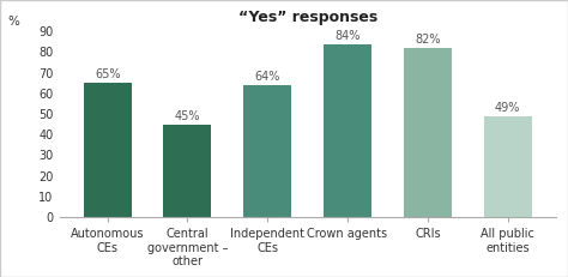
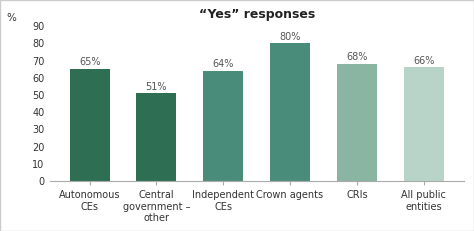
Central government – other: 45% -> 51%
Crown agents: 84% -> 80%
CRIs: 82% -> 68%
All public entities: 49% -> 66%
